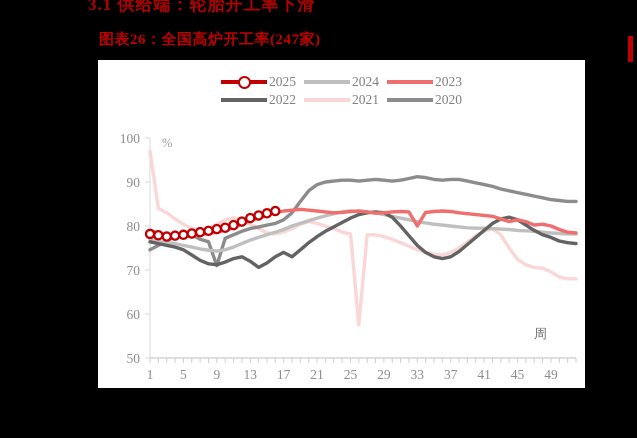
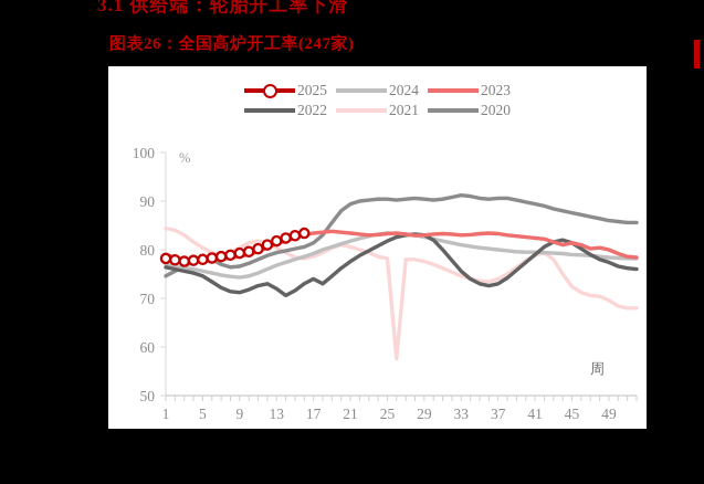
2021/1: 97 -> 84
2020/9: 71 -> 77
2023/33: 80 -> 83
